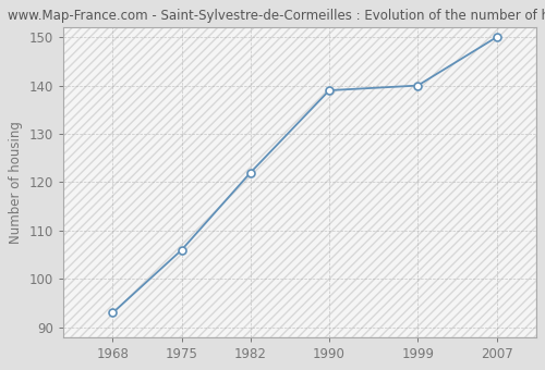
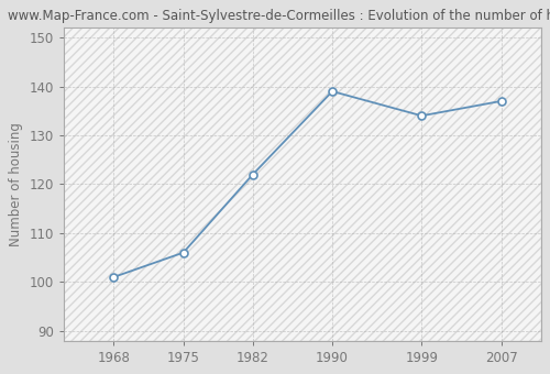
1968: 93 -> 101
1999: 140 -> 134
2007: 150 -> 137
